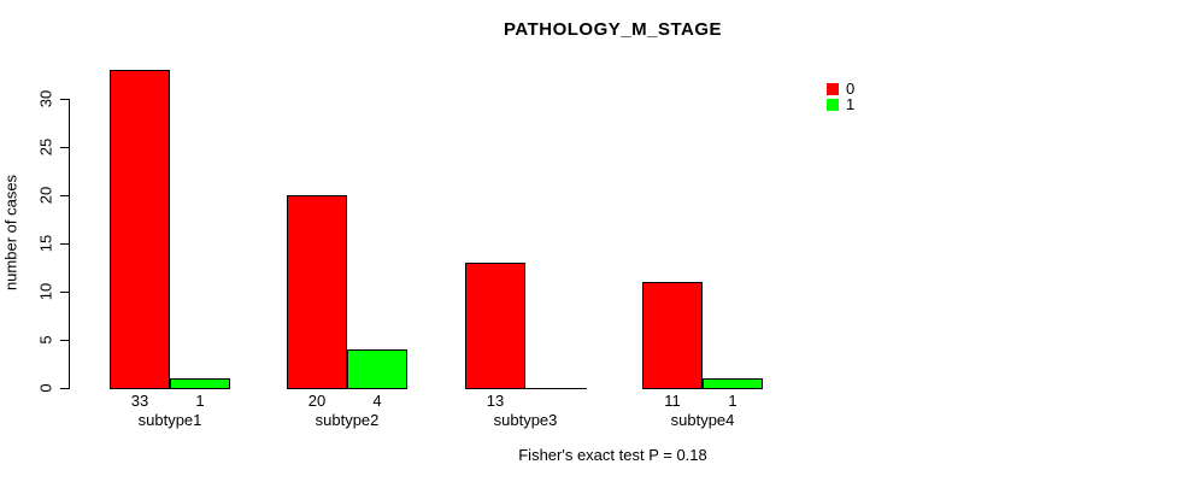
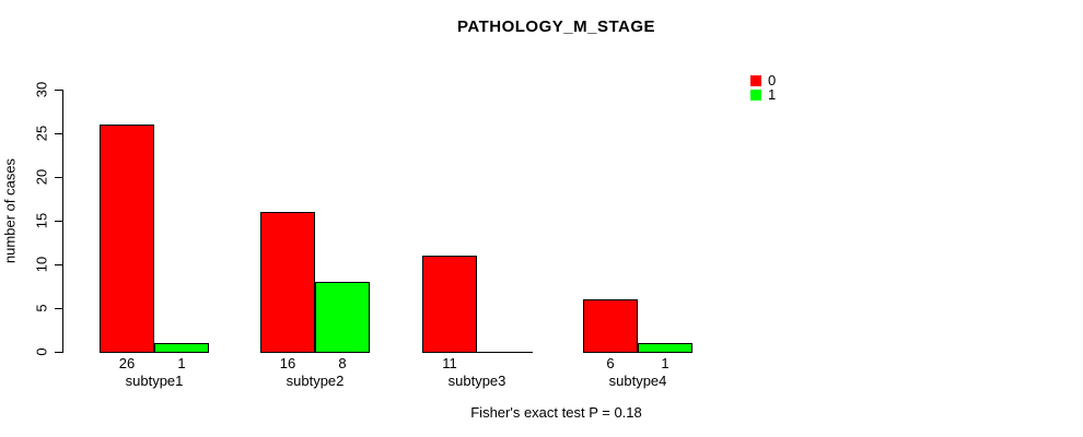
0/subtype1: 33 -> 26
0/subtype2: 20 -> 16
1/subtype2: 4 -> 8
0/subtype3: 13 -> 11
0/subtype4: 11 -> 6
